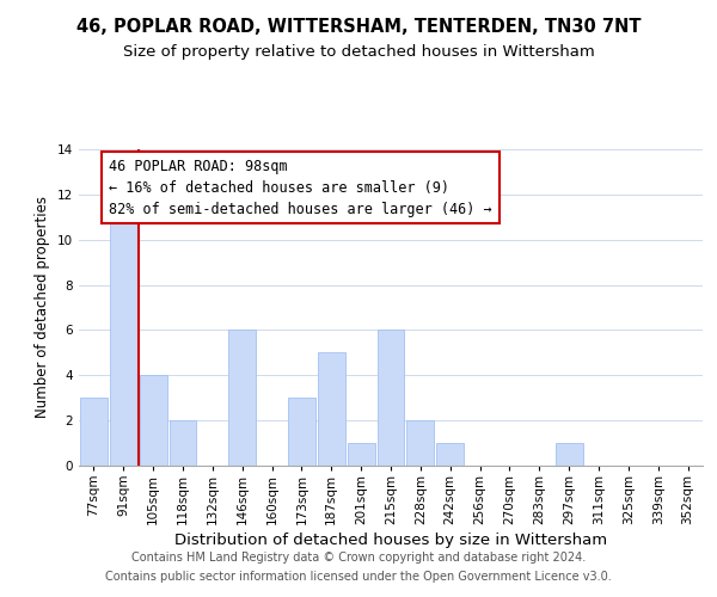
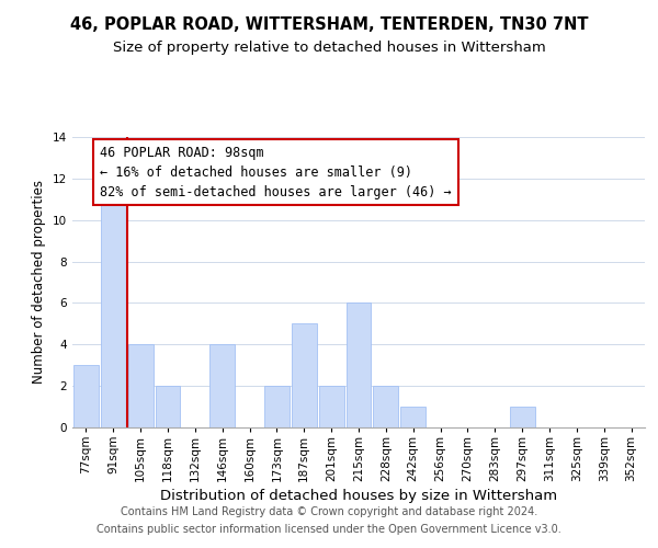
146sqm: 6 -> 4
173sqm: 3 -> 2
201sqm: 1 -> 2
